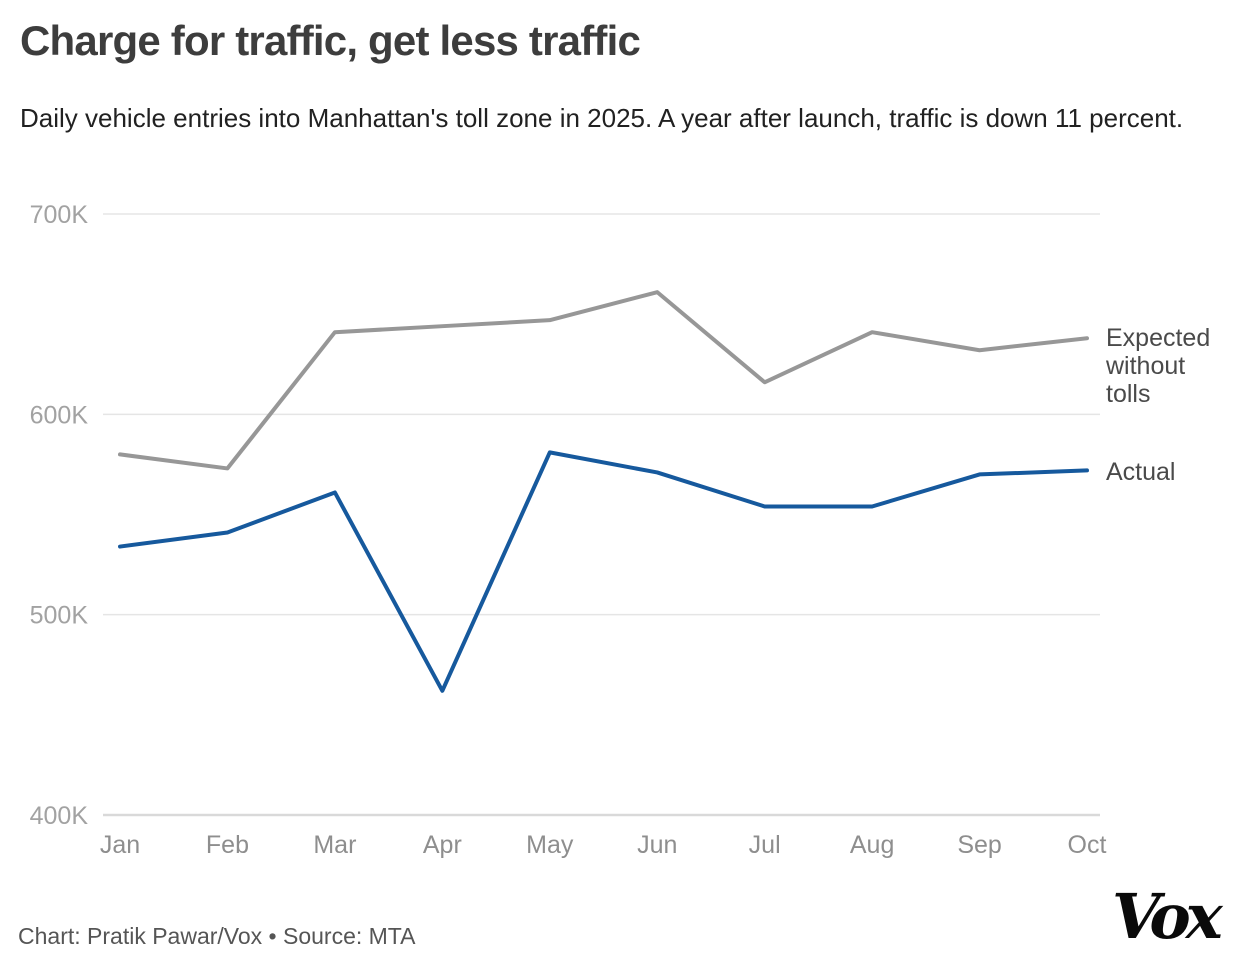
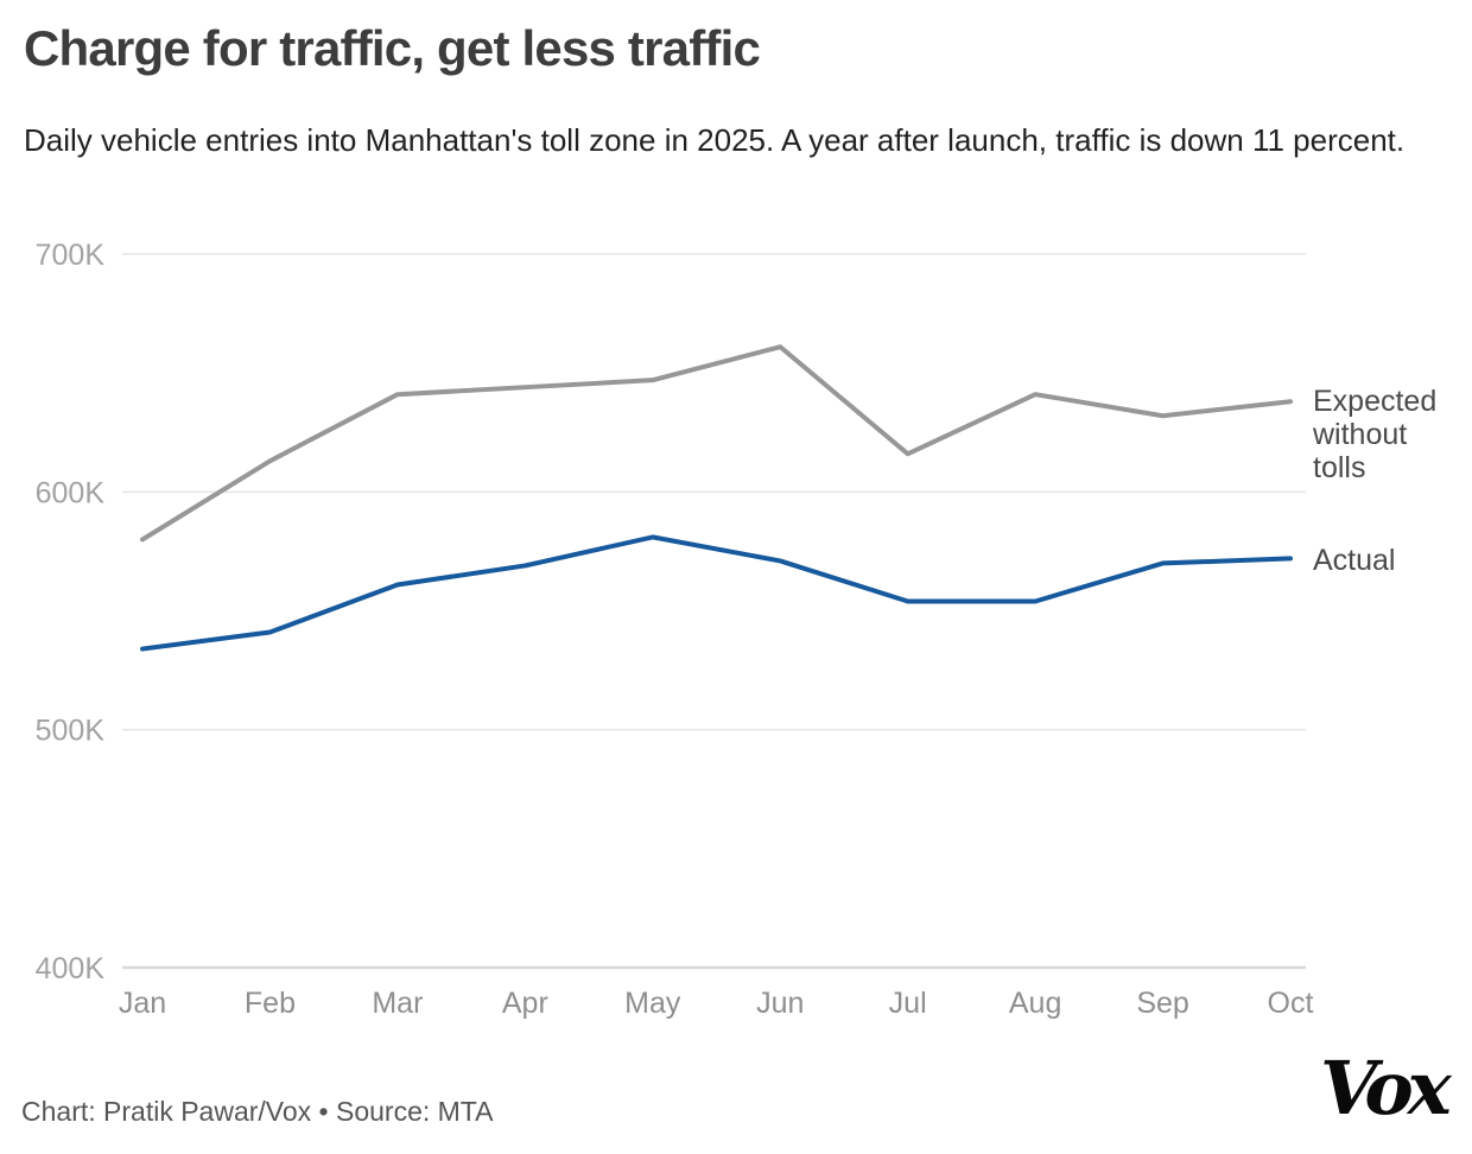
Expected without tolls/Feb: 573K -> 613K
Actual/Apr: 462K -> 569K
